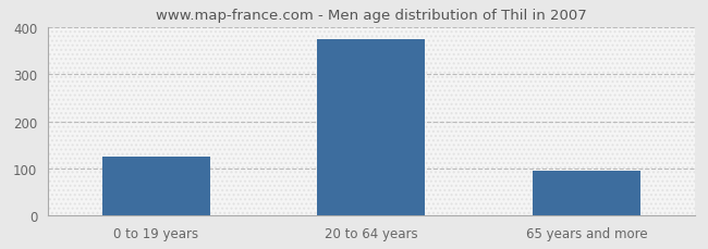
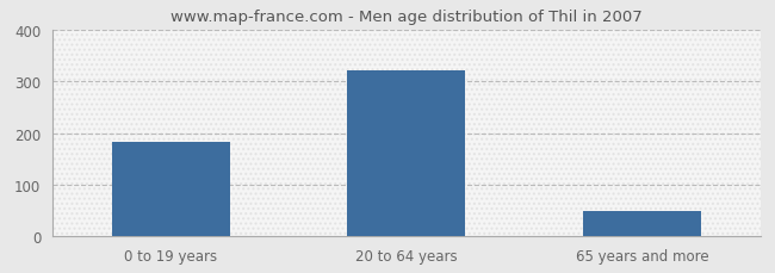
0 to 19 years: 125 -> 184
20 to 64 years: 375 -> 321
65 years and more: 95 -> 49
